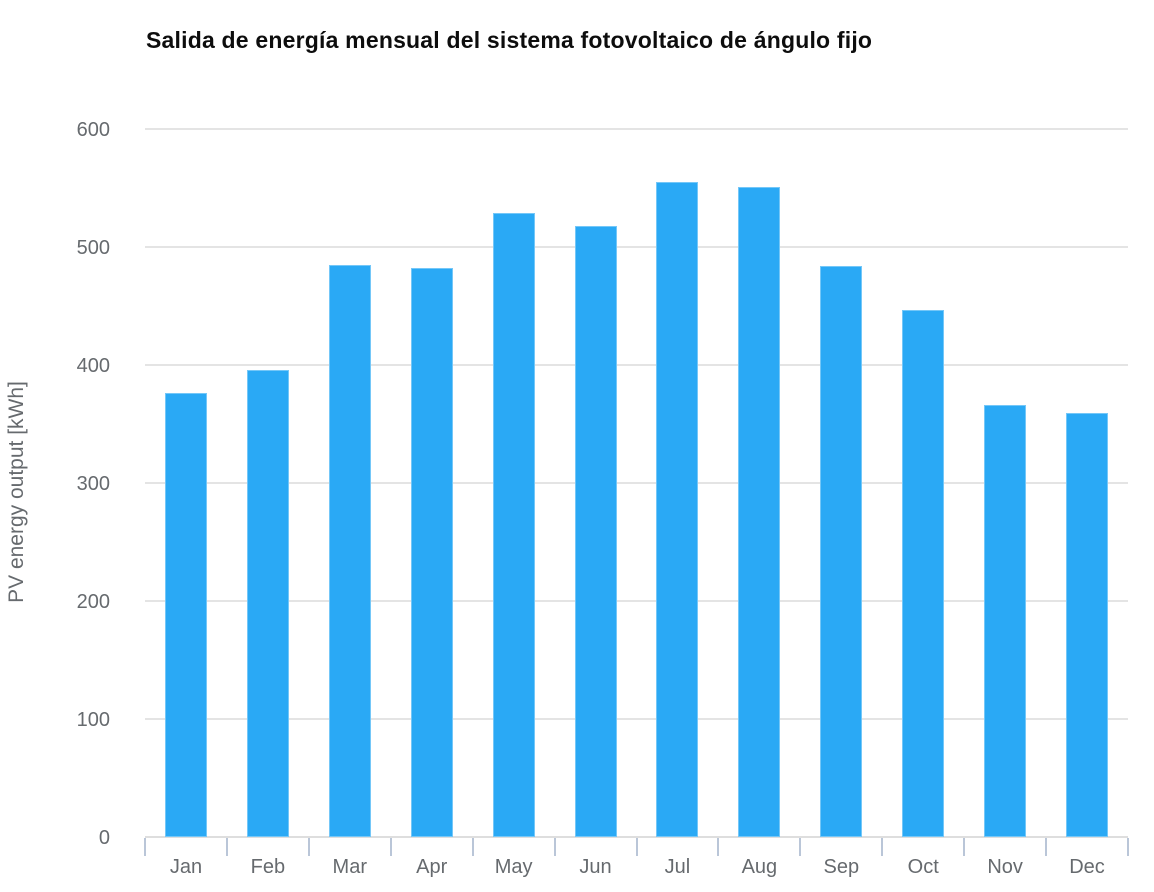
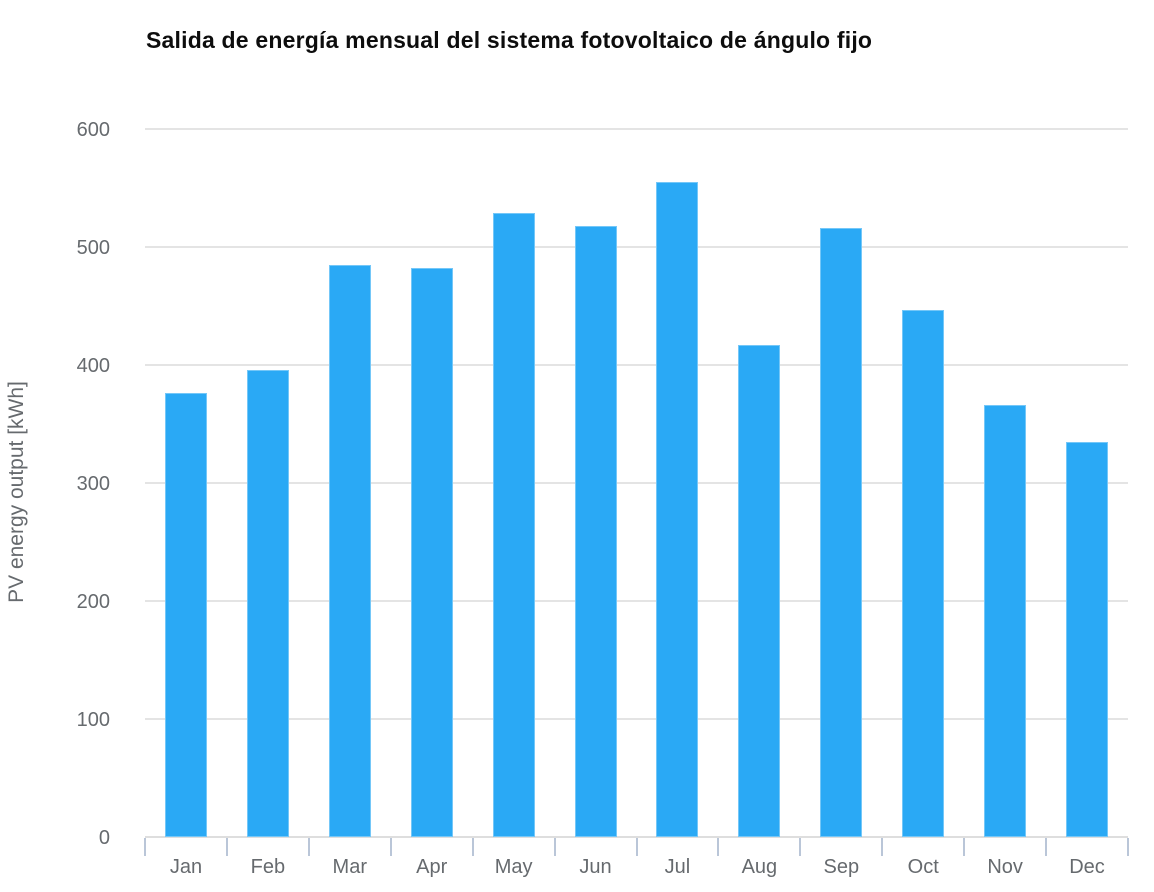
Aug: 551 -> 417
Sep: 484 -> 516
Dec: 359 -> 335
